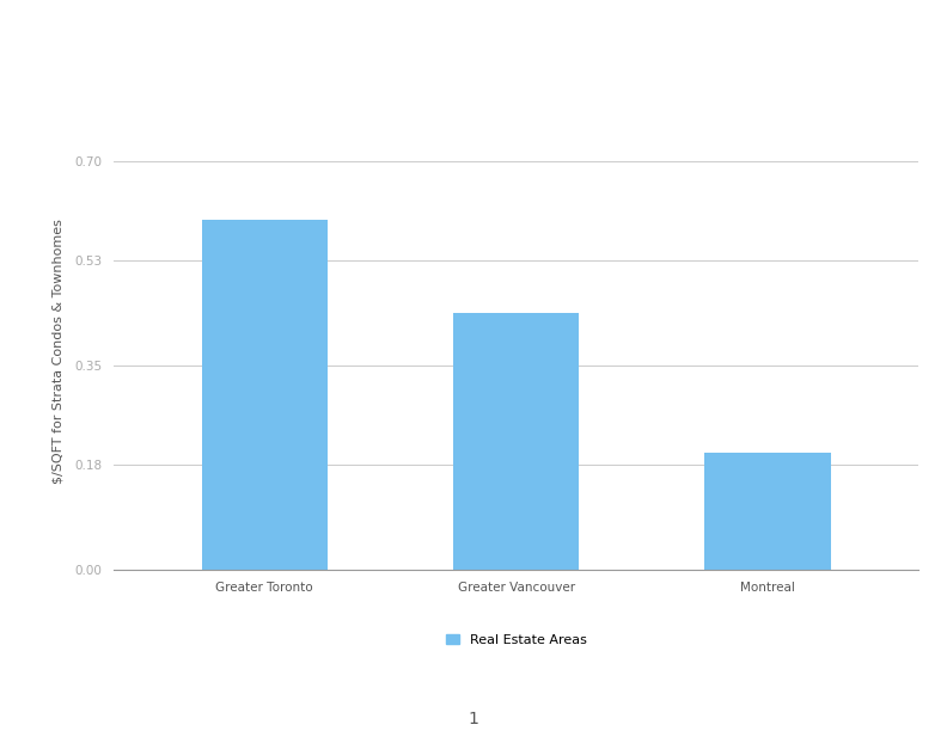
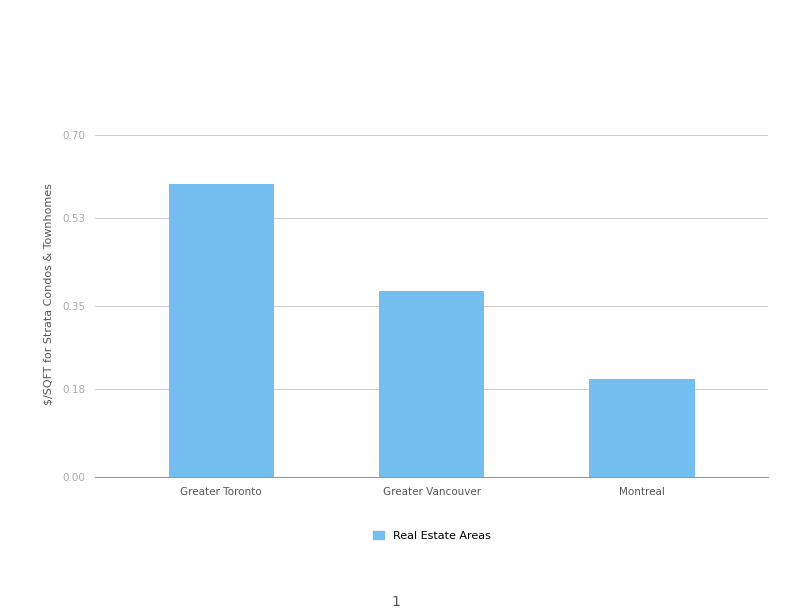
Greater Vancouver: 0.44 -> 0.38
